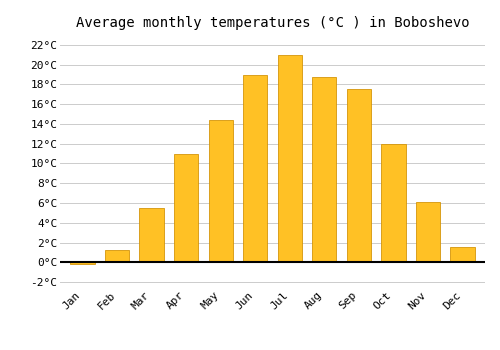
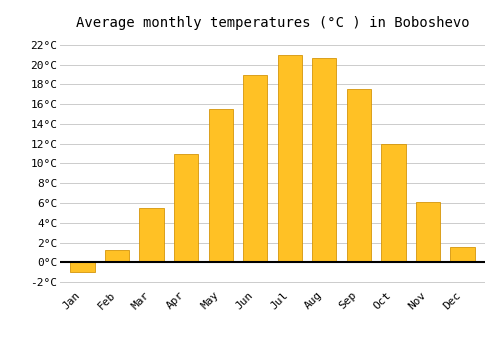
Jan: -0.2°C -> -1.0°C
May: 14.4°C -> 15.5°C
Aug: 18.8°C -> 20.7°C
